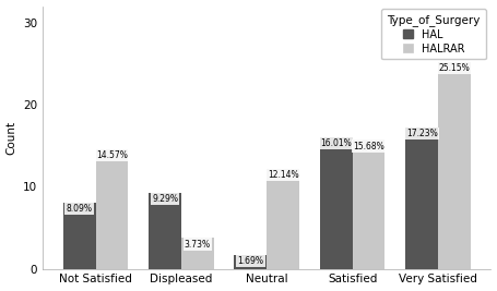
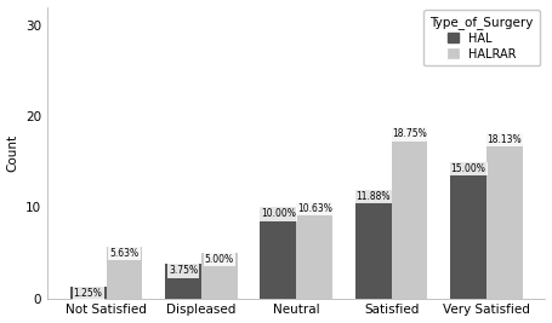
HAL/Not Satisfied: 8.09% -> 1.25%
HALRAR/Not Satisfied: 14.57% -> 5.63%
HAL/Displeased: 9.29% -> 3.75%
HALRAR/Displeased: 3.73% -> 5.00%
HAL/Neutral: 1.69% -> 10.00%
HALRAR/Neutral: 12.14% -> 10.63%
HAL/Satisfied: 16.01% -> 11.88%
HALRAR/Satisfied: 15.68% -> 18.75%
HAL/Very Satisfied: 17.23% -> 15.00%
HALRAR/Very Satisfied: 25.15% -> 18.13%
